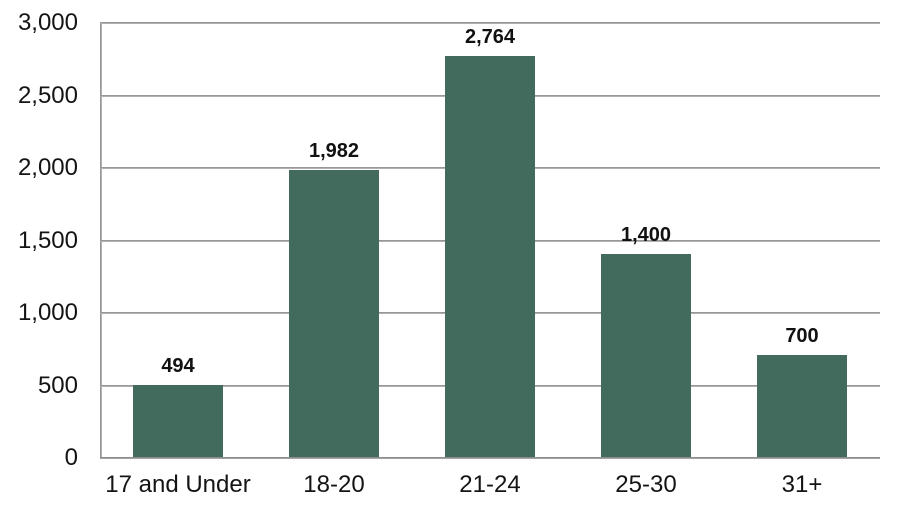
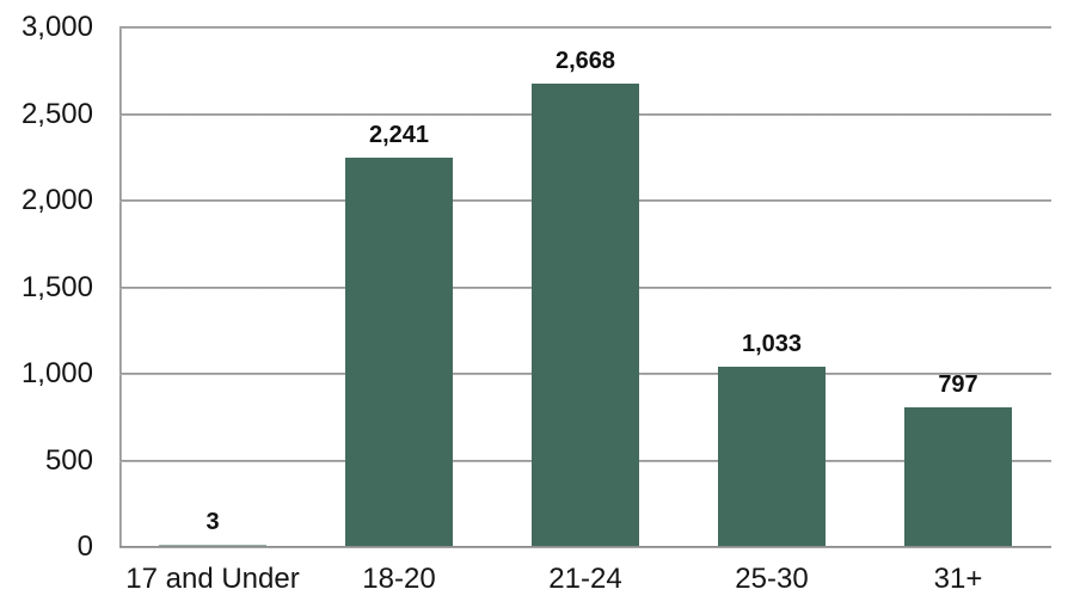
17 and Under: 494 -> 3
18-20: 1,982 -> 2,241
21-24: 2,764 -> 2,668
25-30: 1,400 -> 1,033
31+: 700 -> 797
